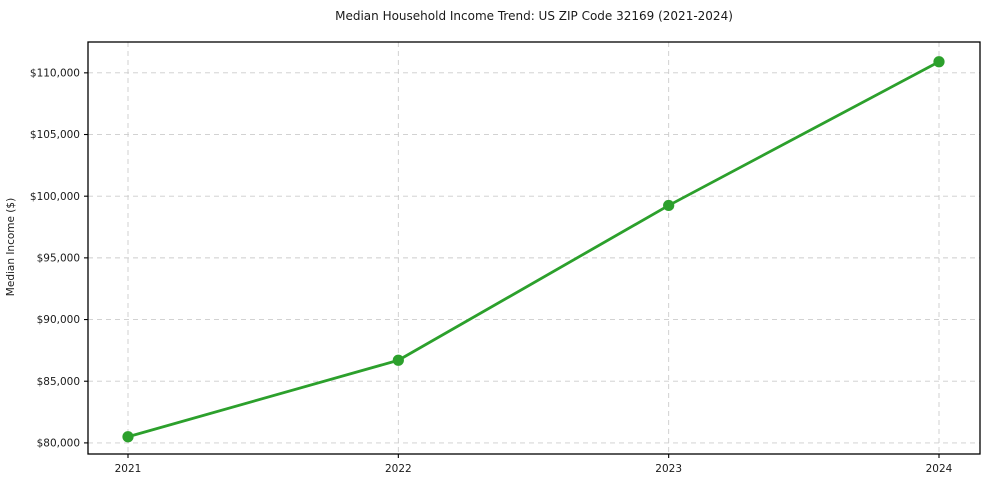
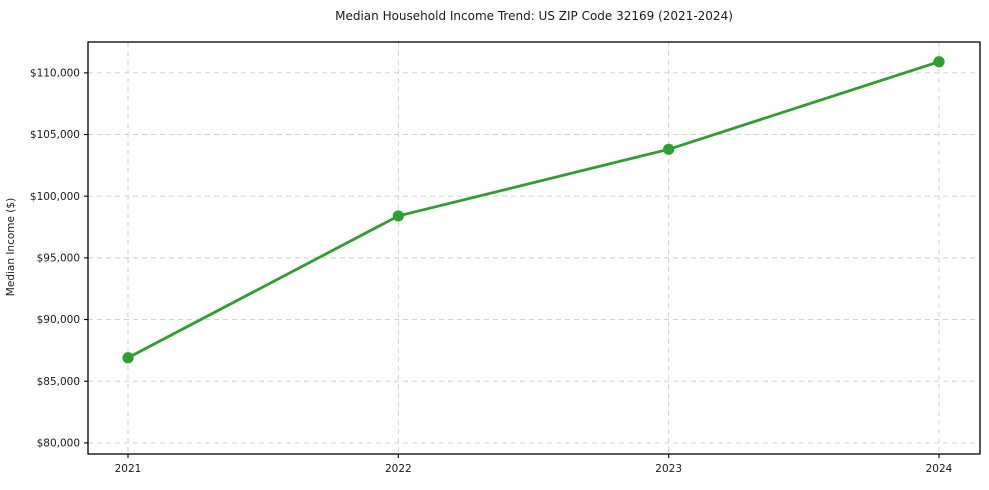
2021: $80500 -> $86900
2022: $86700 -> $98400
2023: $99200 -> $103800
